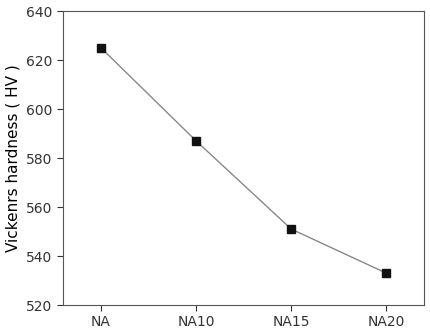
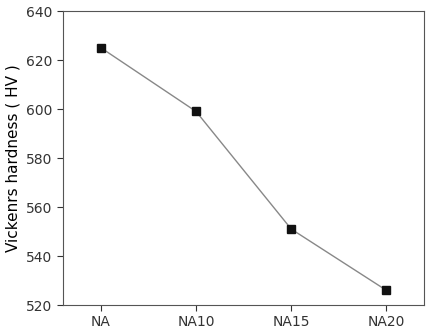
NA10: 587 -> 599
NA20: 533 -> 526
